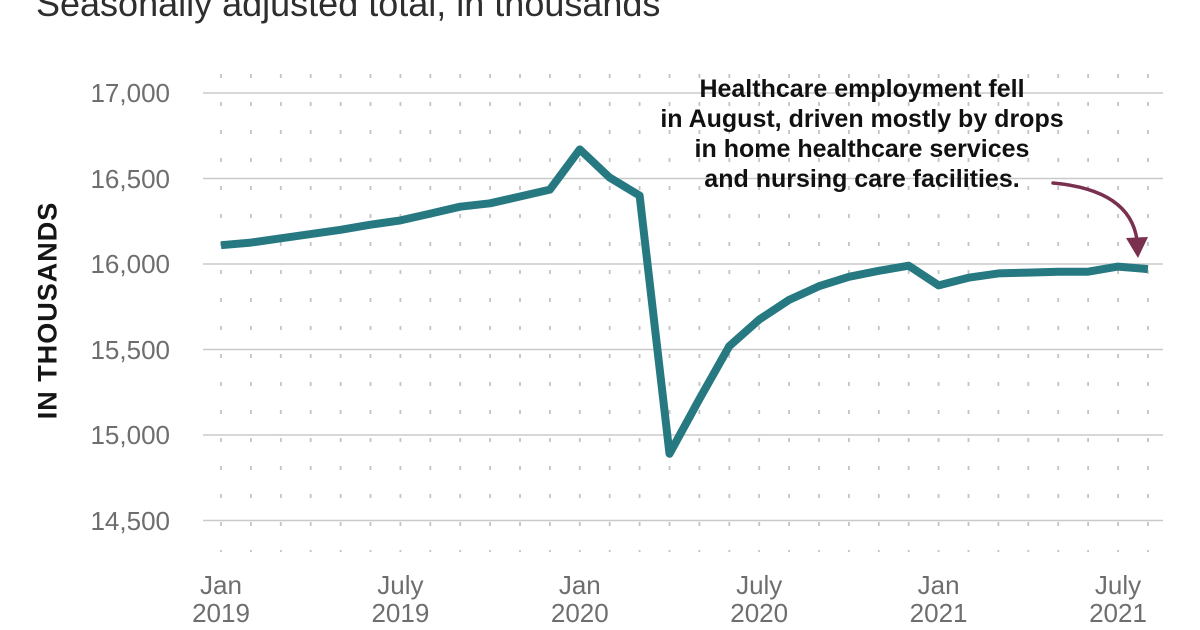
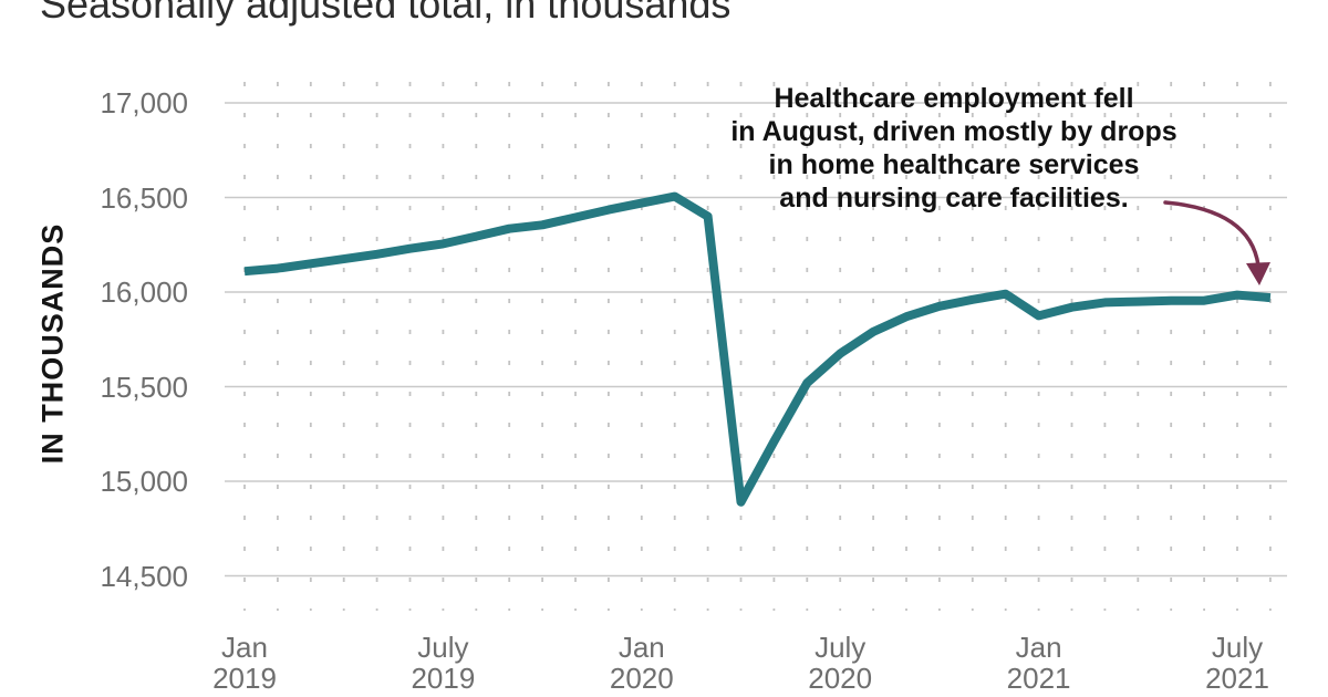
Jan 2020: 16670 -> 16470
